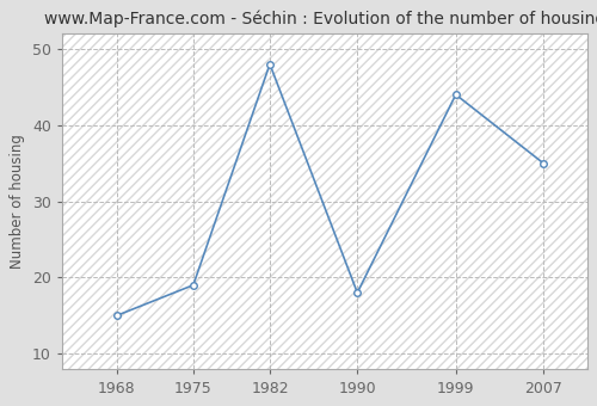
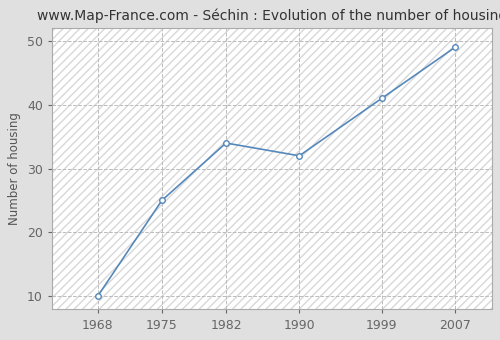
1968: 15 -> 10
1975: 19 -> 25
1982: 48 -> 34
1990: 18 -> 32
1999: 44 -> 41
2007: 35 -> 49
